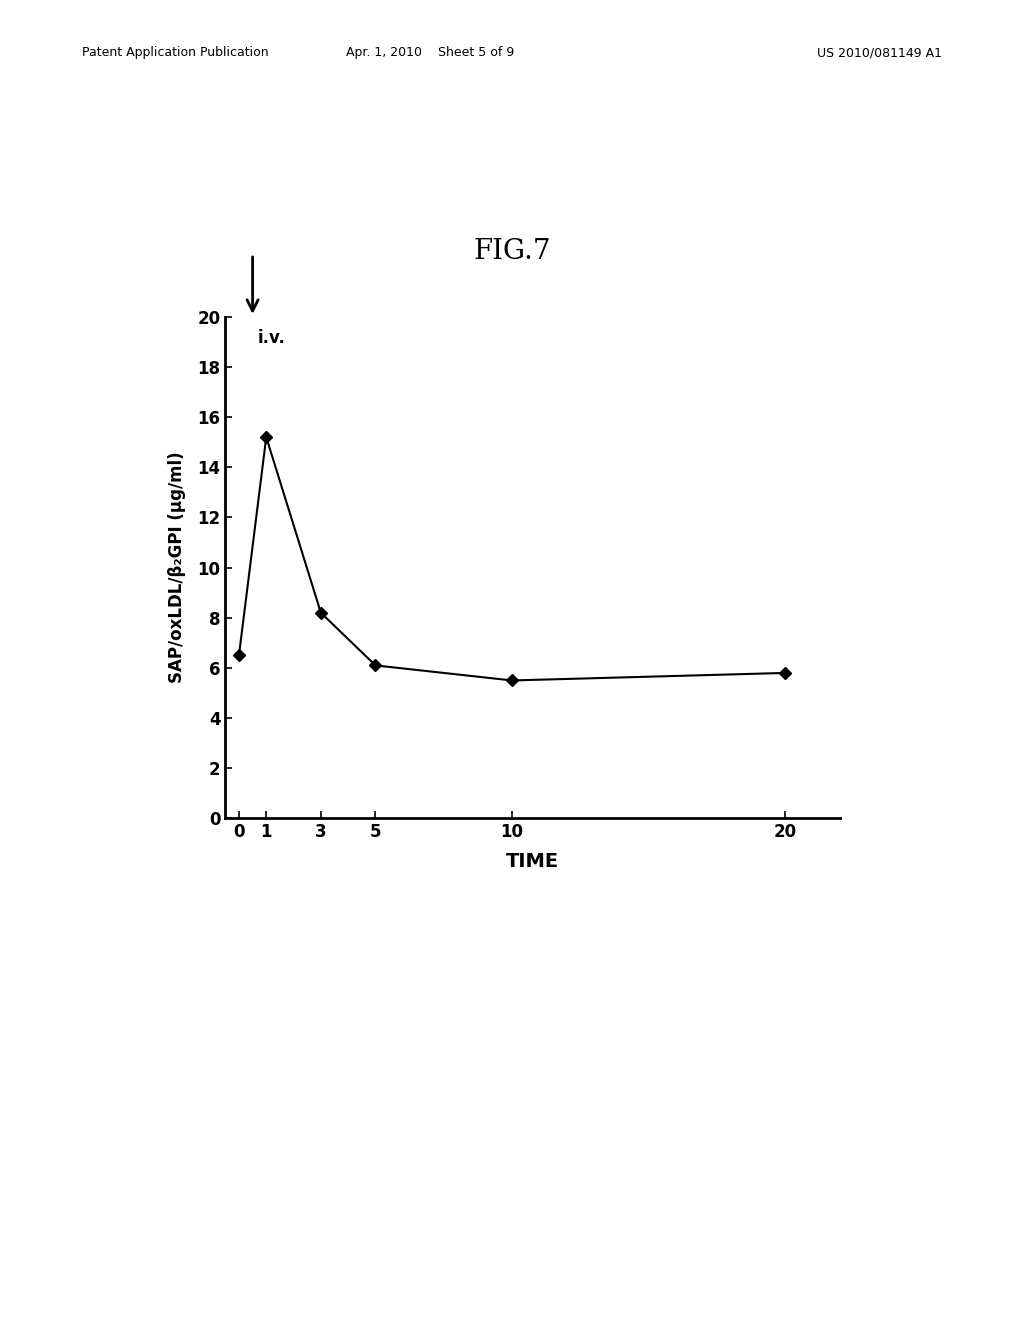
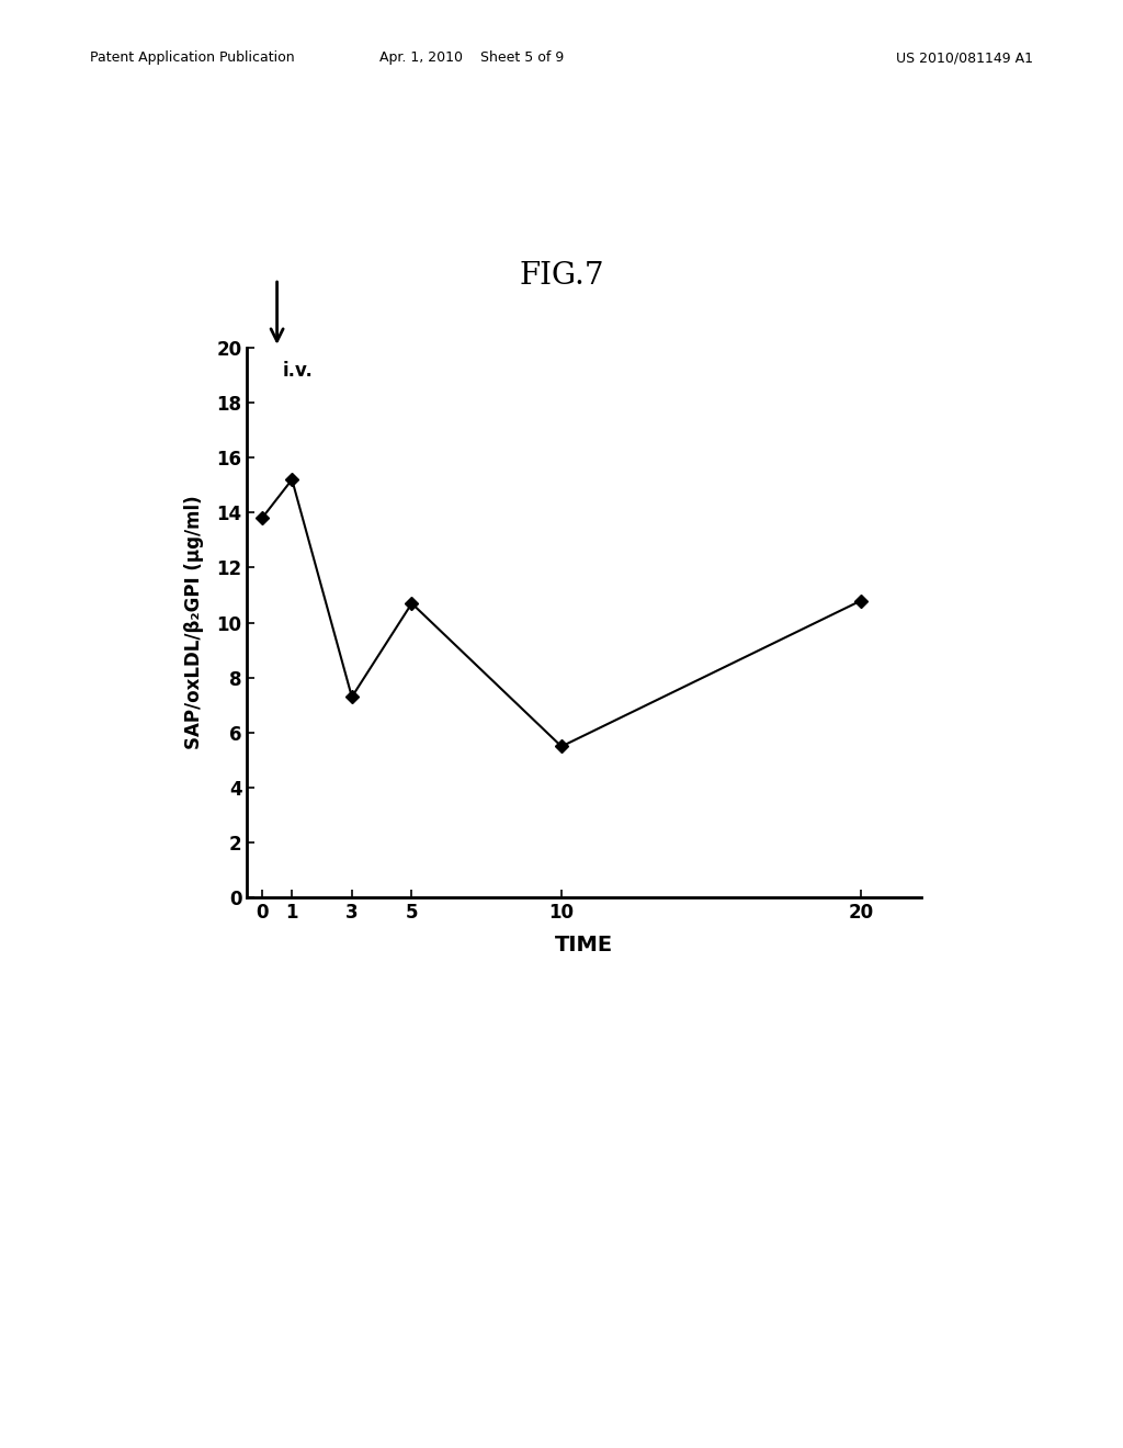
0: 6.5 -> 13.8
3: 8.2 -> 7.3
5: 6.1 -> 10.7
20: 5.8 -> 10.8
